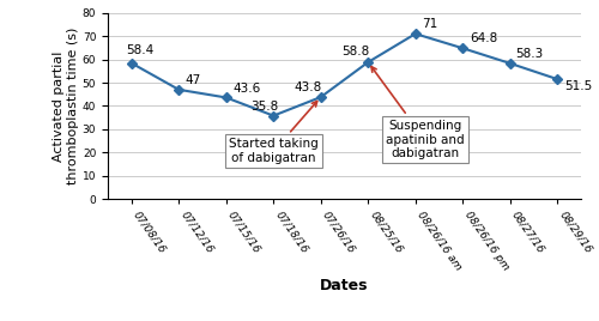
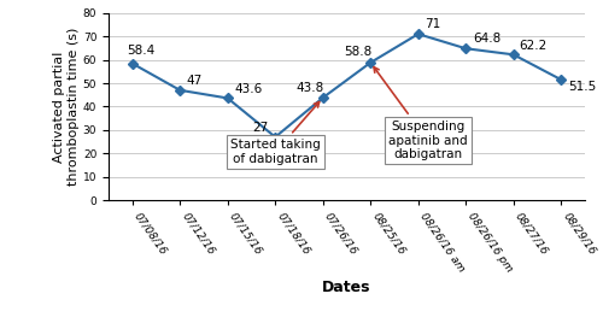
07/18/16: 36 -> 27
08/27/16: 58.3 -> 62.2
